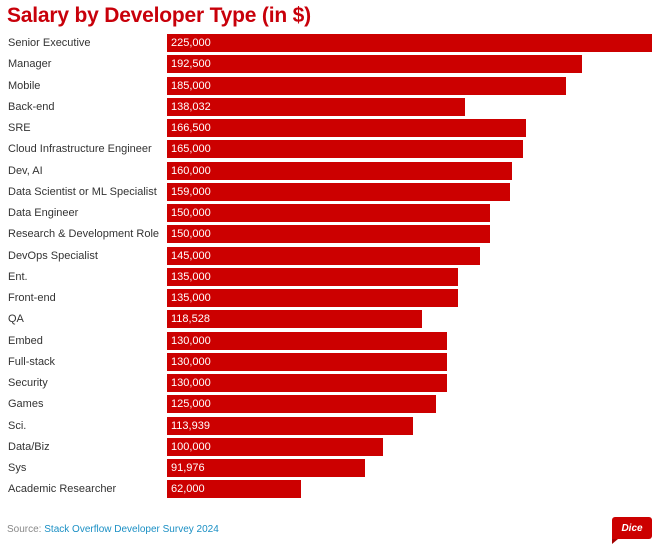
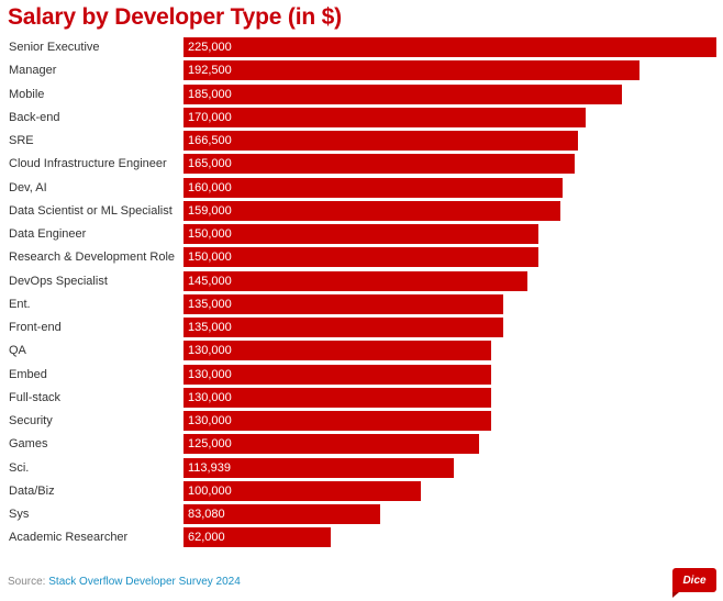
Back-end: 138,032 -> 170,000
QA: 118,528 -> 130,000
Sys: 91,976 -> 83,080
